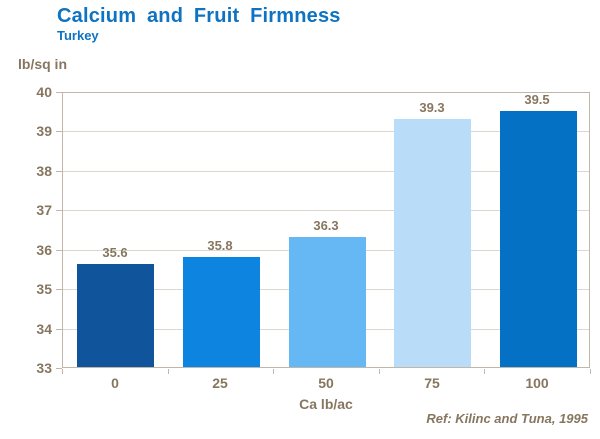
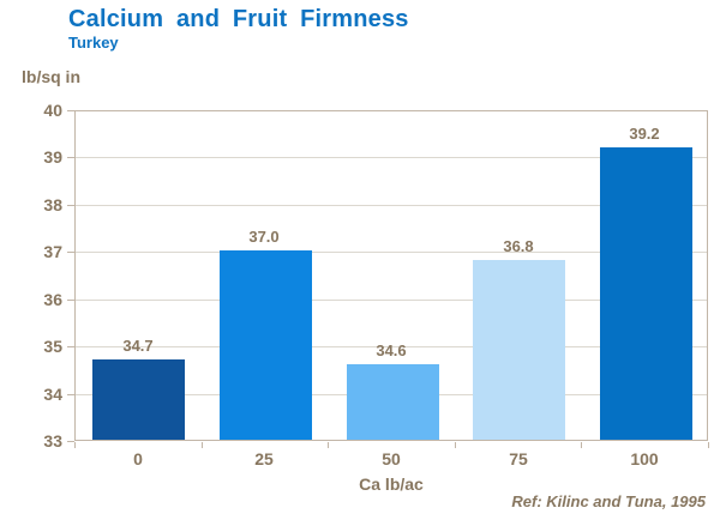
0: 35.6 -> 34.7
25: 35.8 -> 37.0
50: 36.3 -> 34.6
75: 39.3 -> 36.8
100: 39.5 -> 39.2
